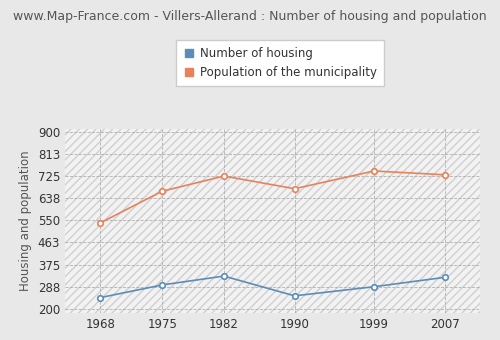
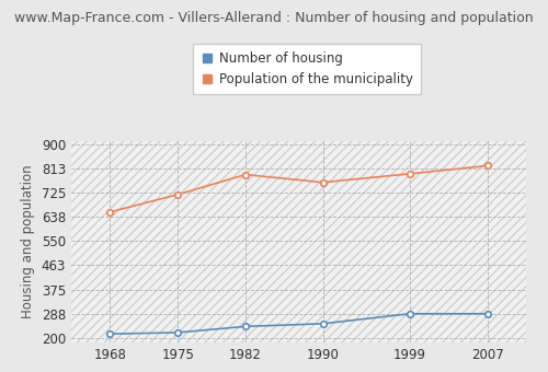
Number of housing/1968: 245 -> 215
Population of the municipality/1968: 540 -> 655
Number of housing/1975: 295 -> 220
Population of the municipality/1975: 665 -> 718
Number of housing/1982: 330 -> 242
Population of the municipality/1982: 725 -> 790
Population of the municipality/1990: 675 -> 762
Population of the municipality/1999: 745 -> 793
Number of housing/2007: 325 -> 288
Population of the municipality/2007: 730 -> 822
